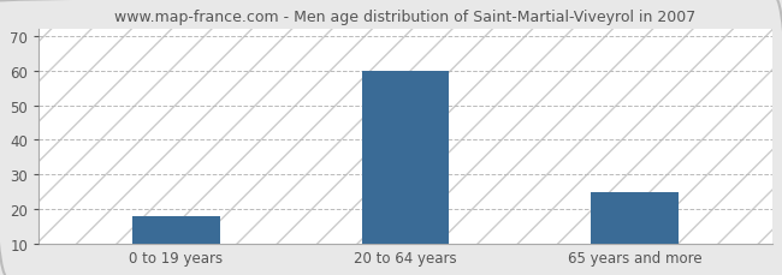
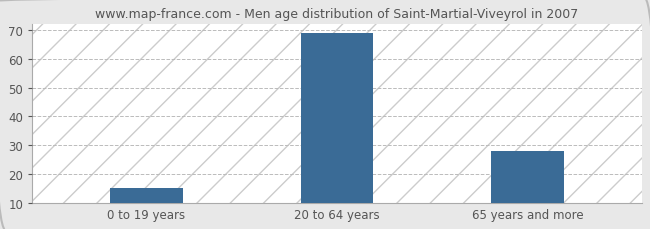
0 to 19 years: 18 -> 15
20 to 64 years: 60 -> 69
65 years and more: 25 -> 28
